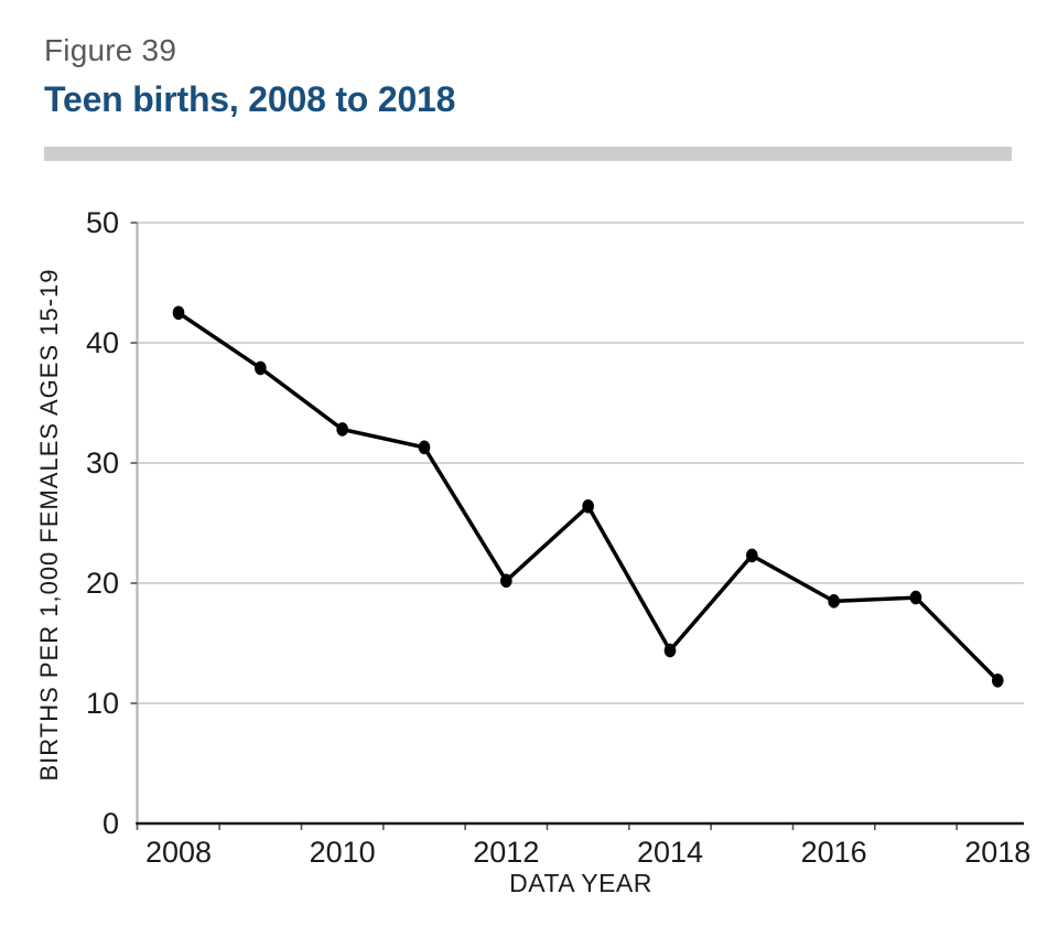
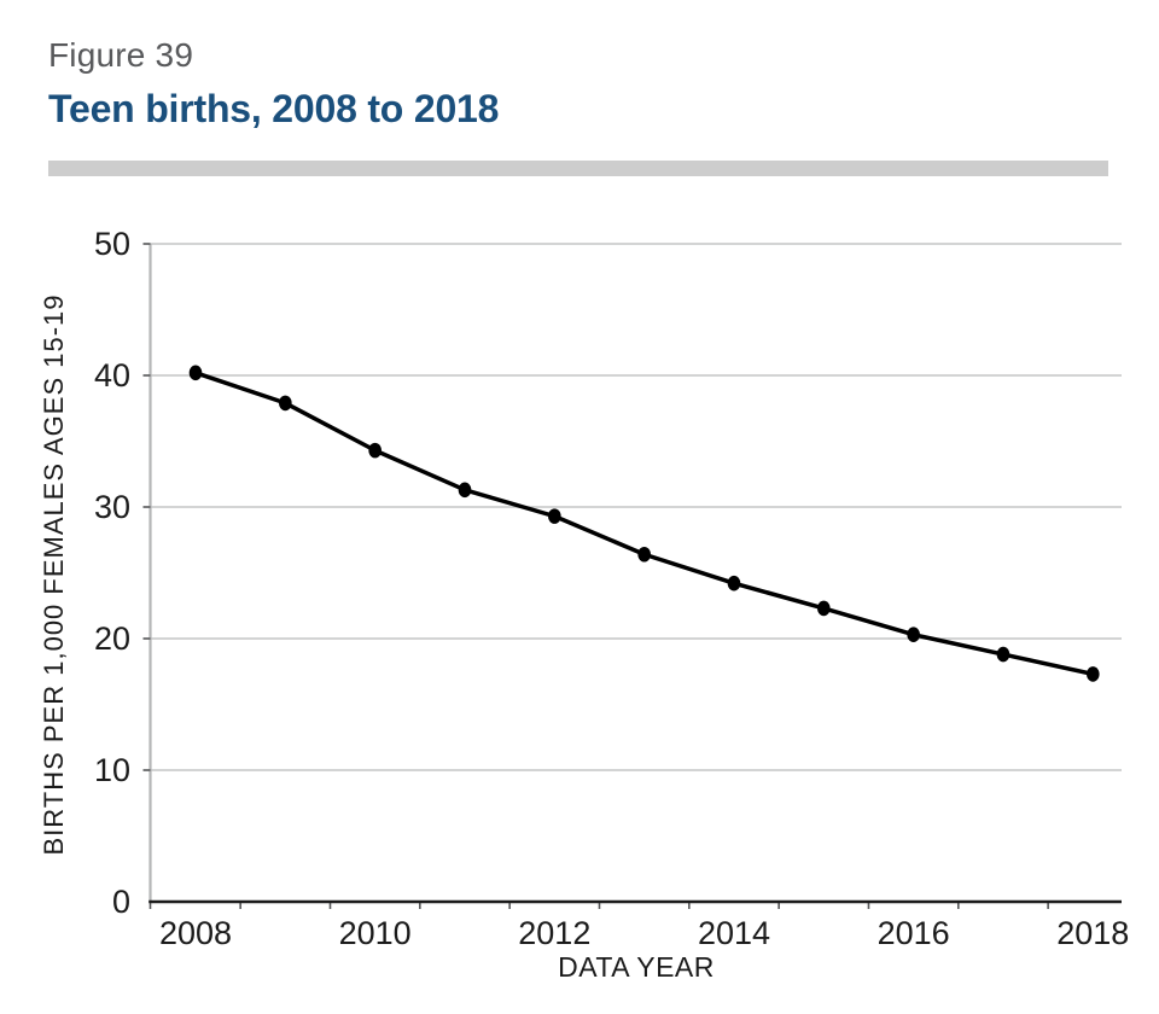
2008: 42.5 -> 40.2
2010: 32.8 -> 34.3
2012: 20.2 -> 29.3
2014: 14.4 -> 24.2
2016: 18.5 -> 20.3
2018: 11.9 -> 17.3
